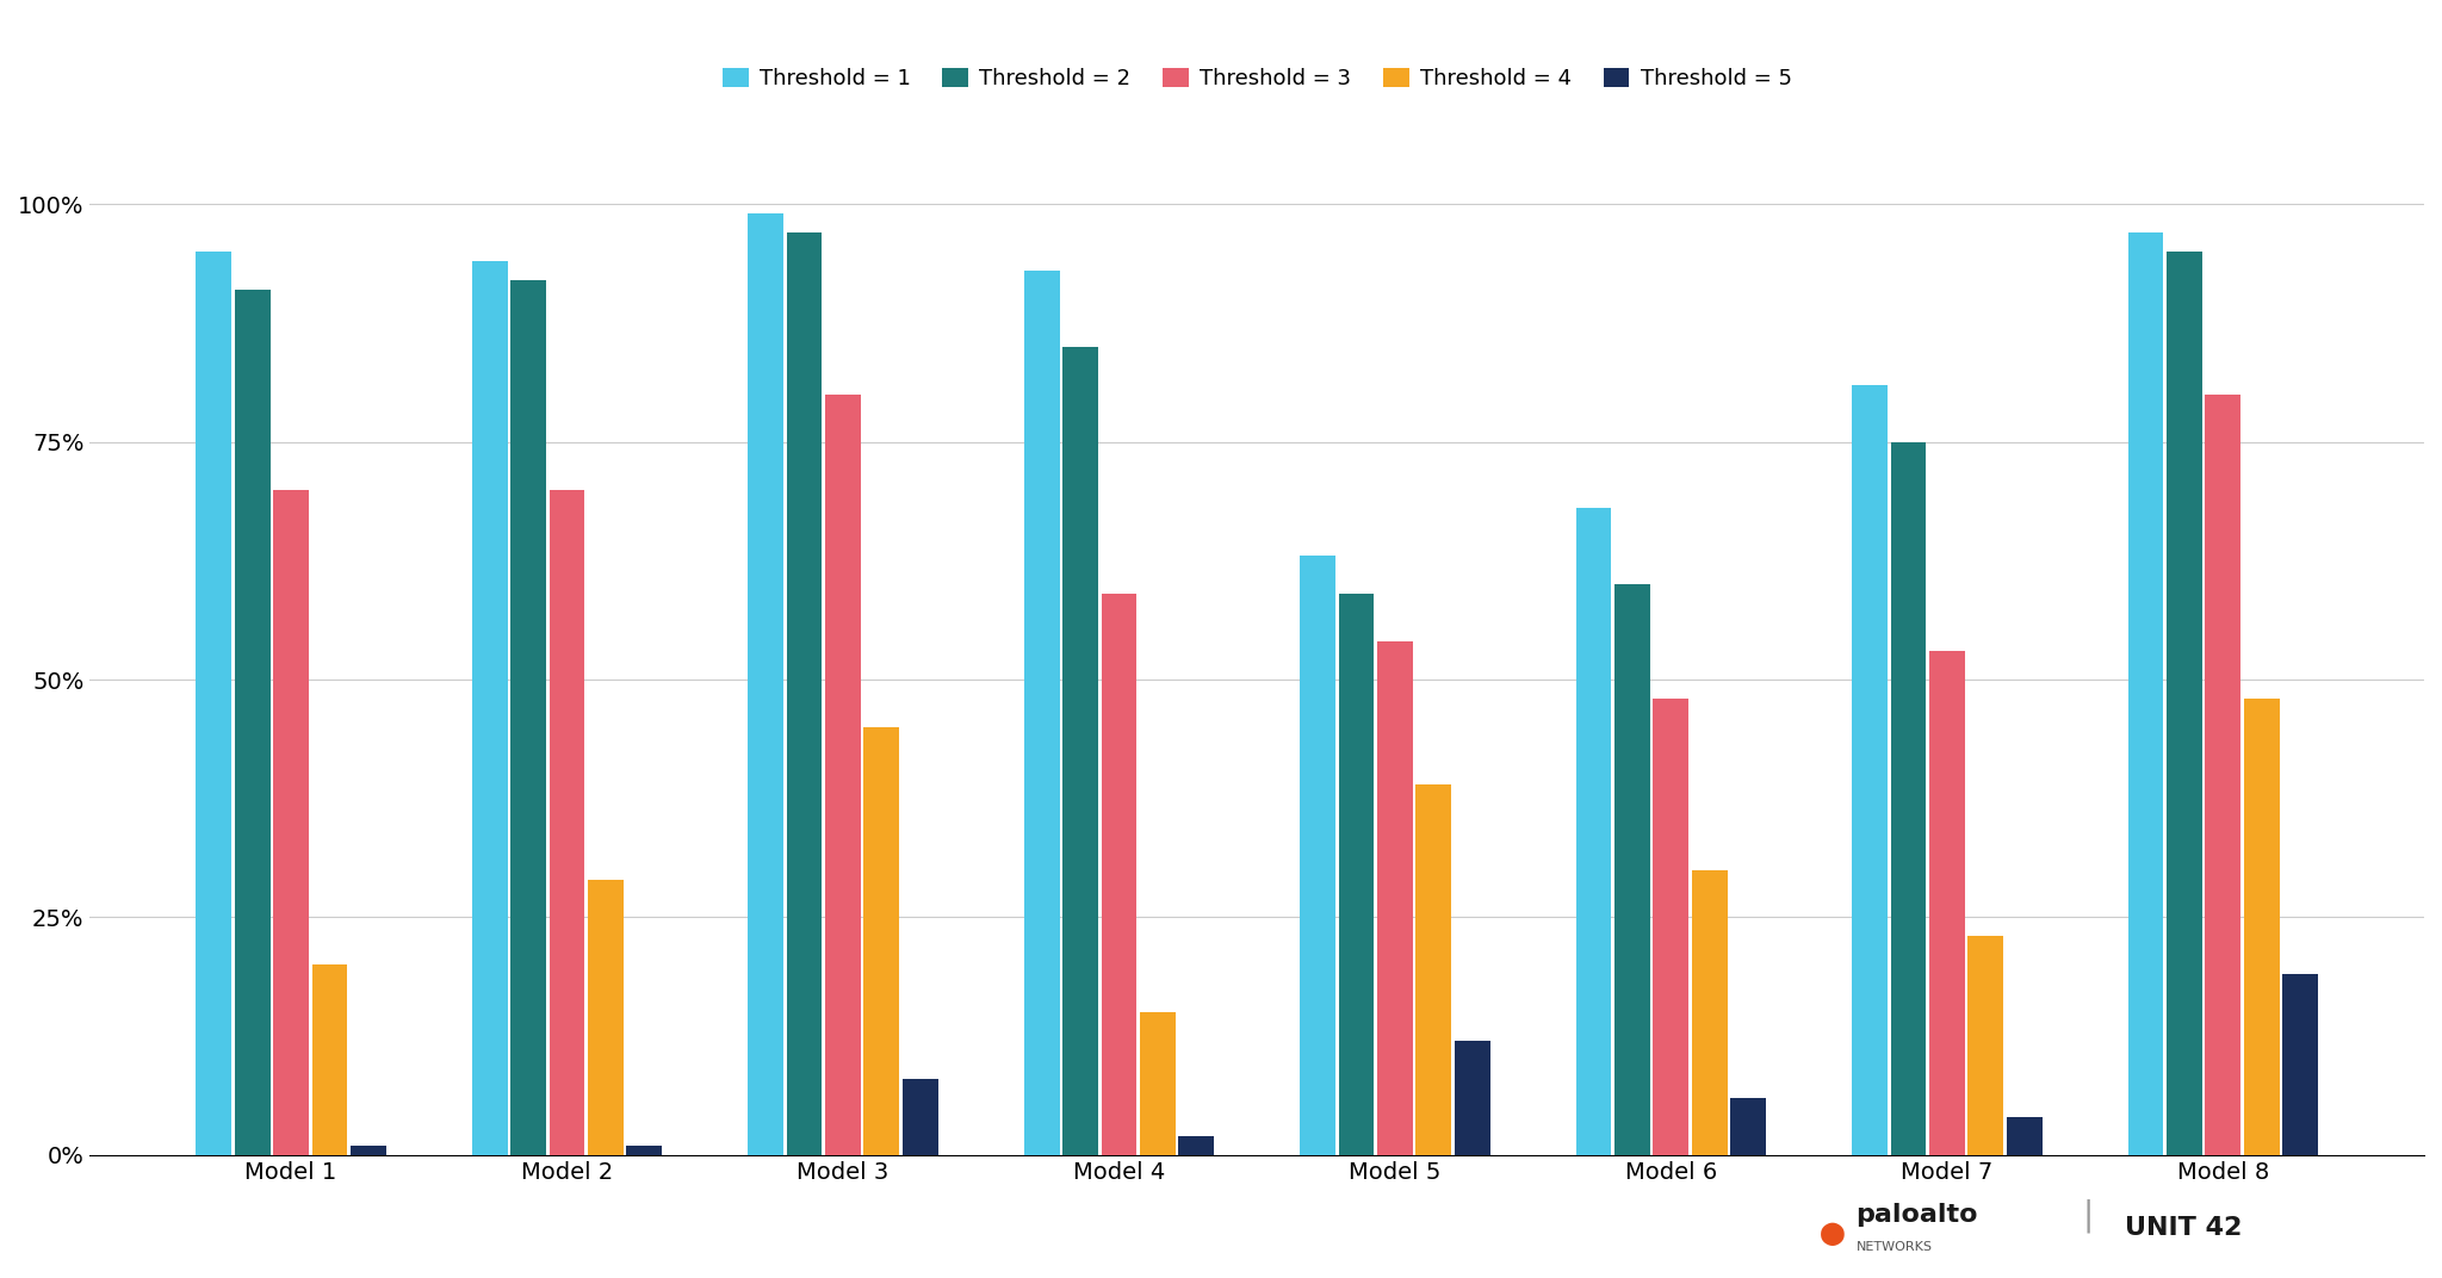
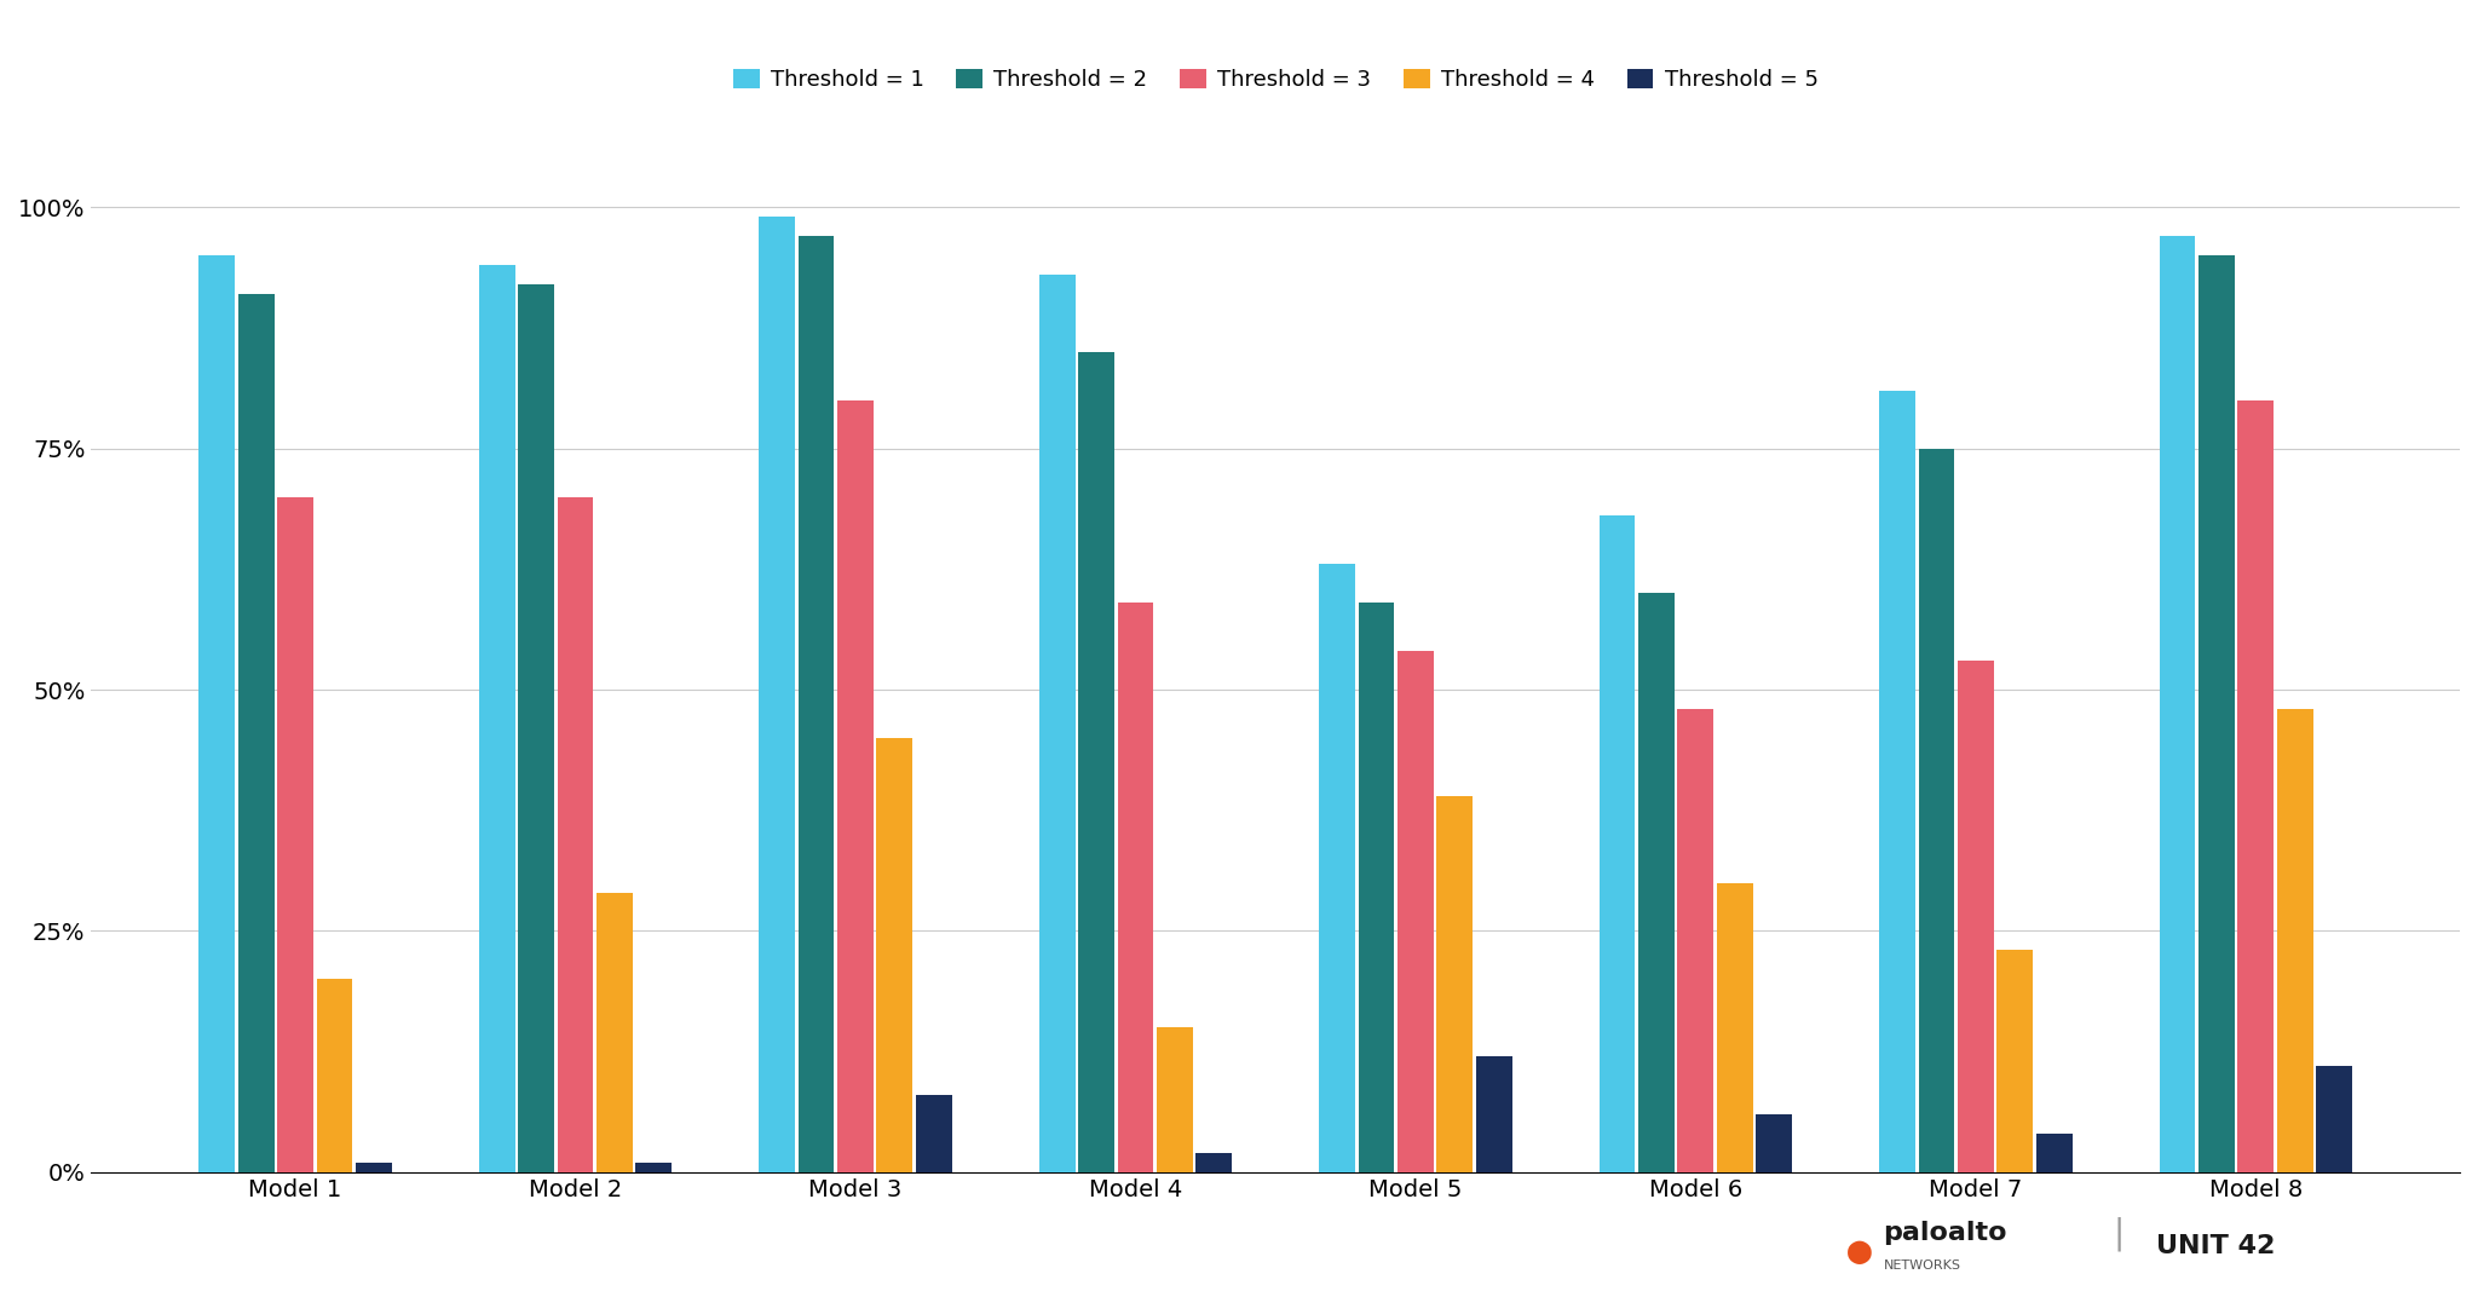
Threshold = 5/Model 8: 19% -> 11%
